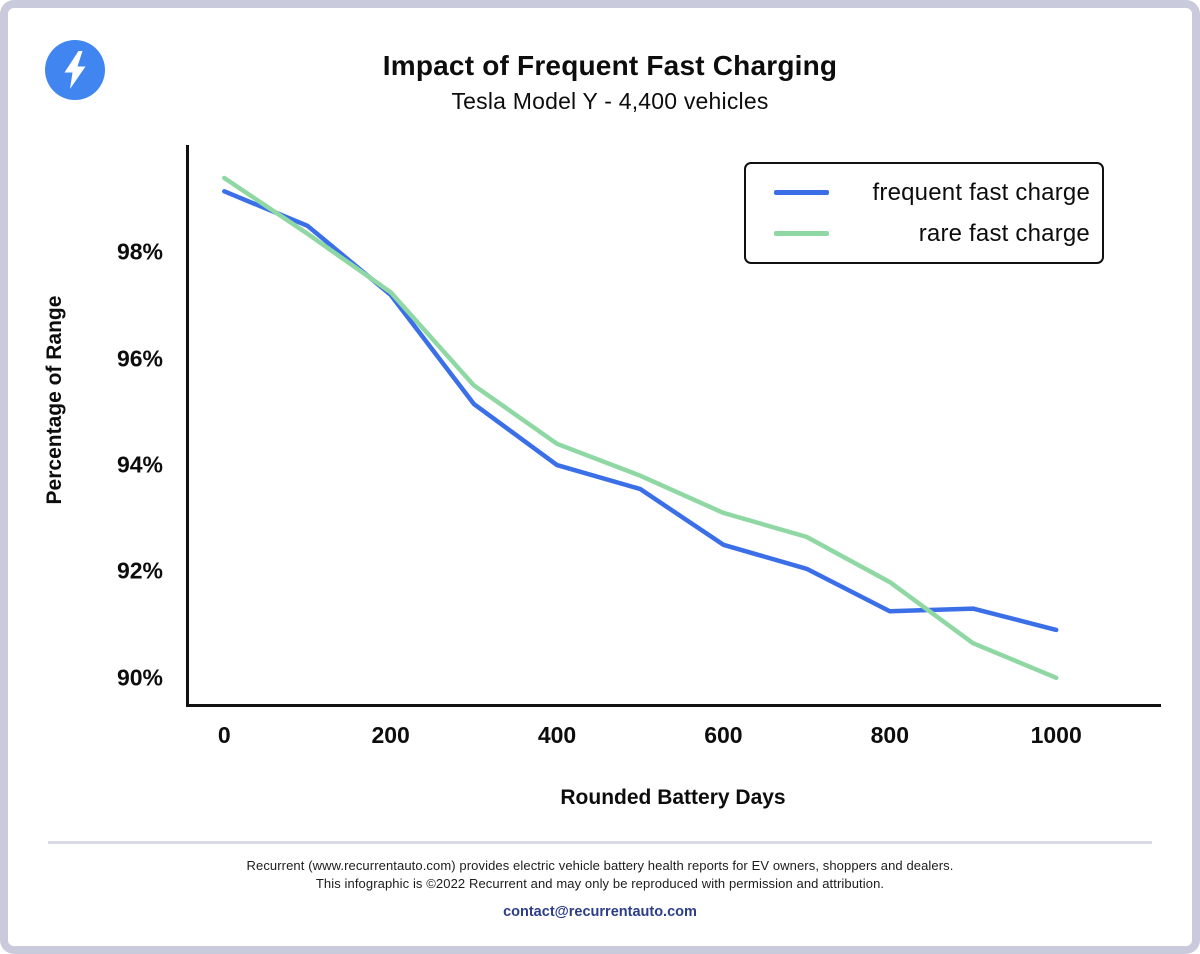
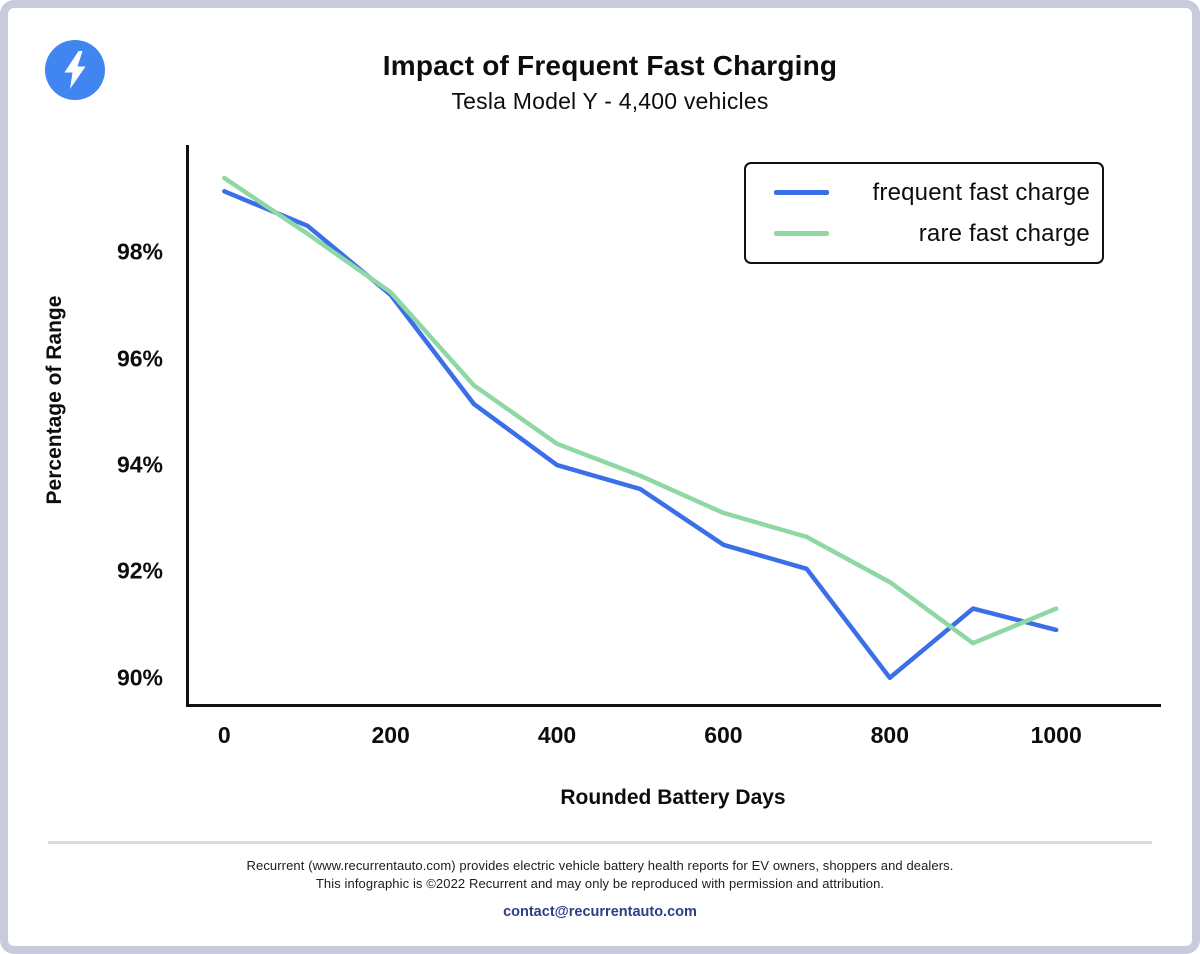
frequent fast charge/800: 91.2% -> 90.0%
rare fast charge/1000: 90.0% -> 91.3%
